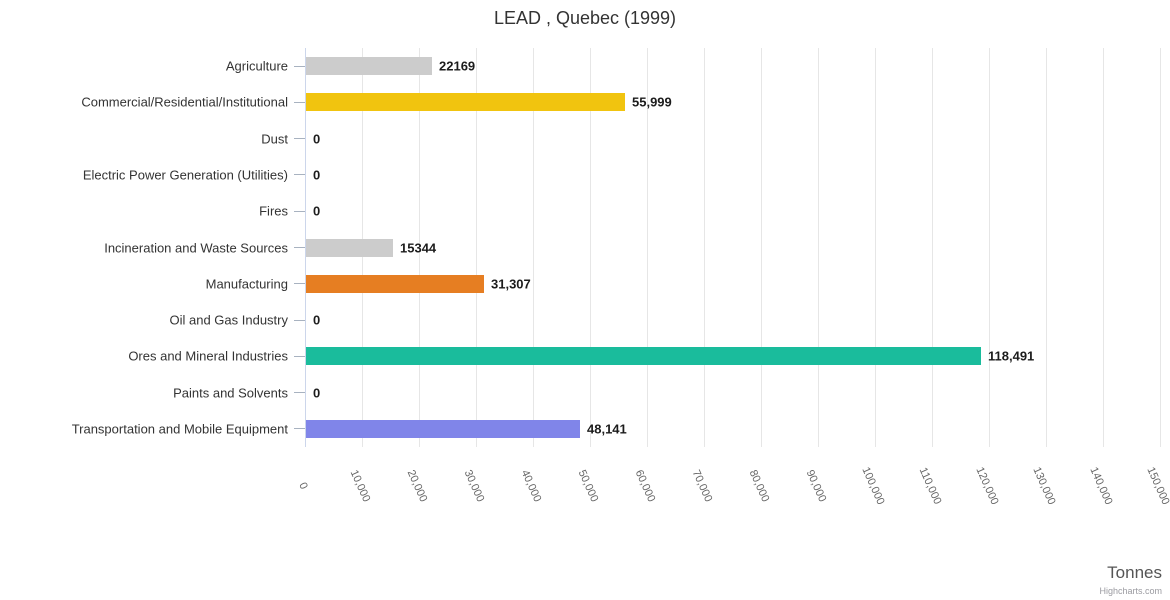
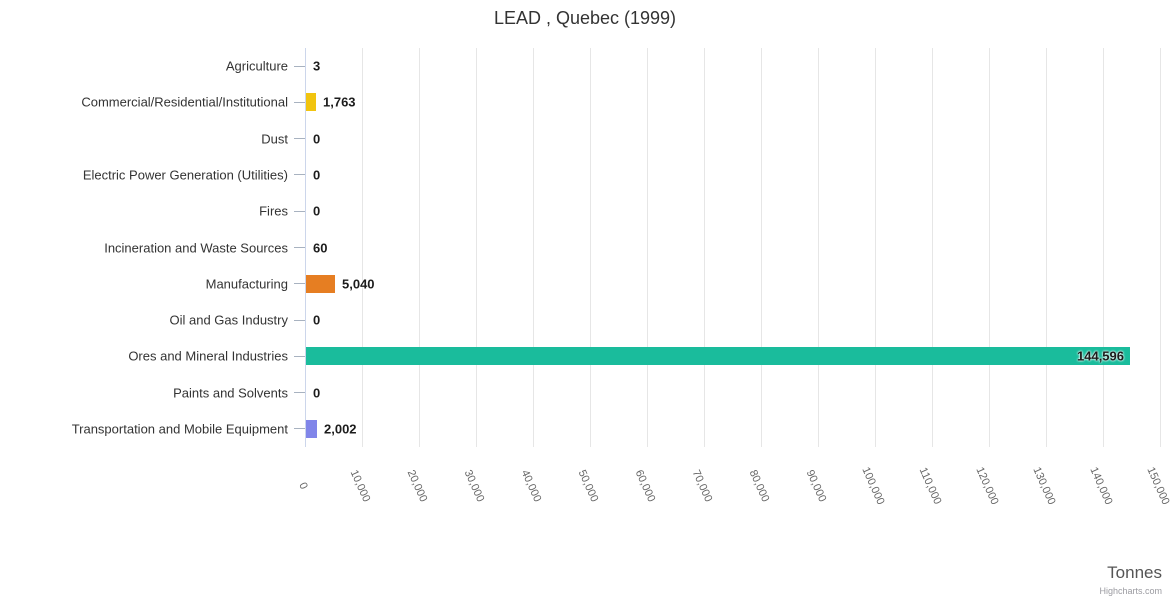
Agriculture: 22169 -> 3
Commercial/Residential/Institutional: 55,999 -> 1,763
Incineration and Waste Sources: 15344 -> 60
Manufacturing: 31,307 -> 5,040
Ores and Mineral Industries: 118,491 -> 144,596
Transportation and Mobile Equipment: 48,141 -> 2,002
